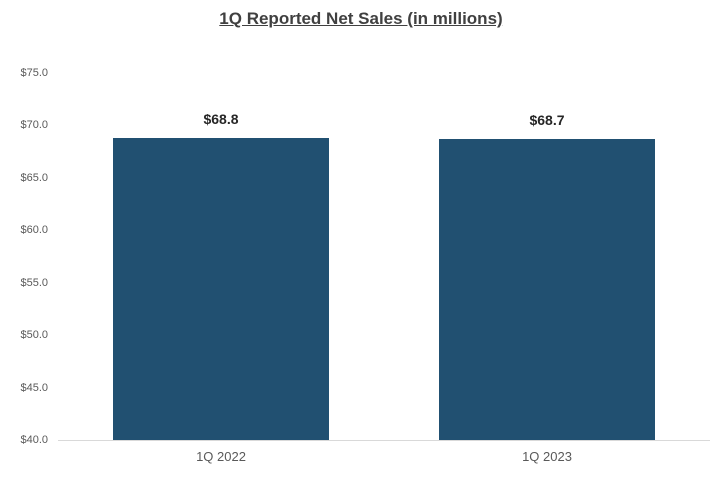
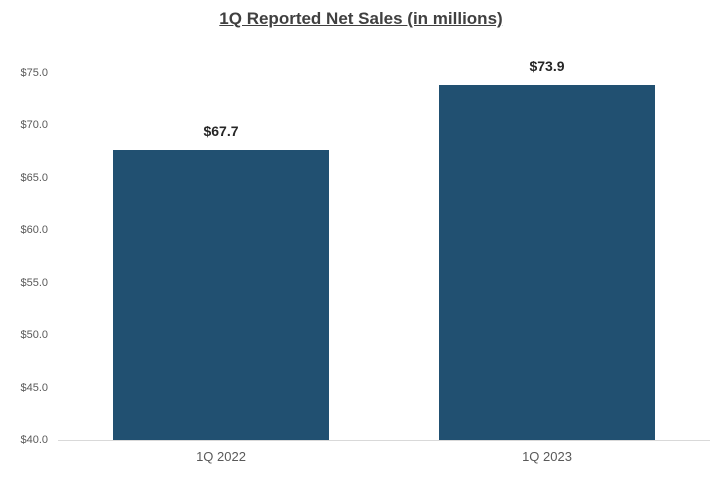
1Q 2022: $68.8 -> $67.7
1Q 2023: $68.7 -> $73.9
